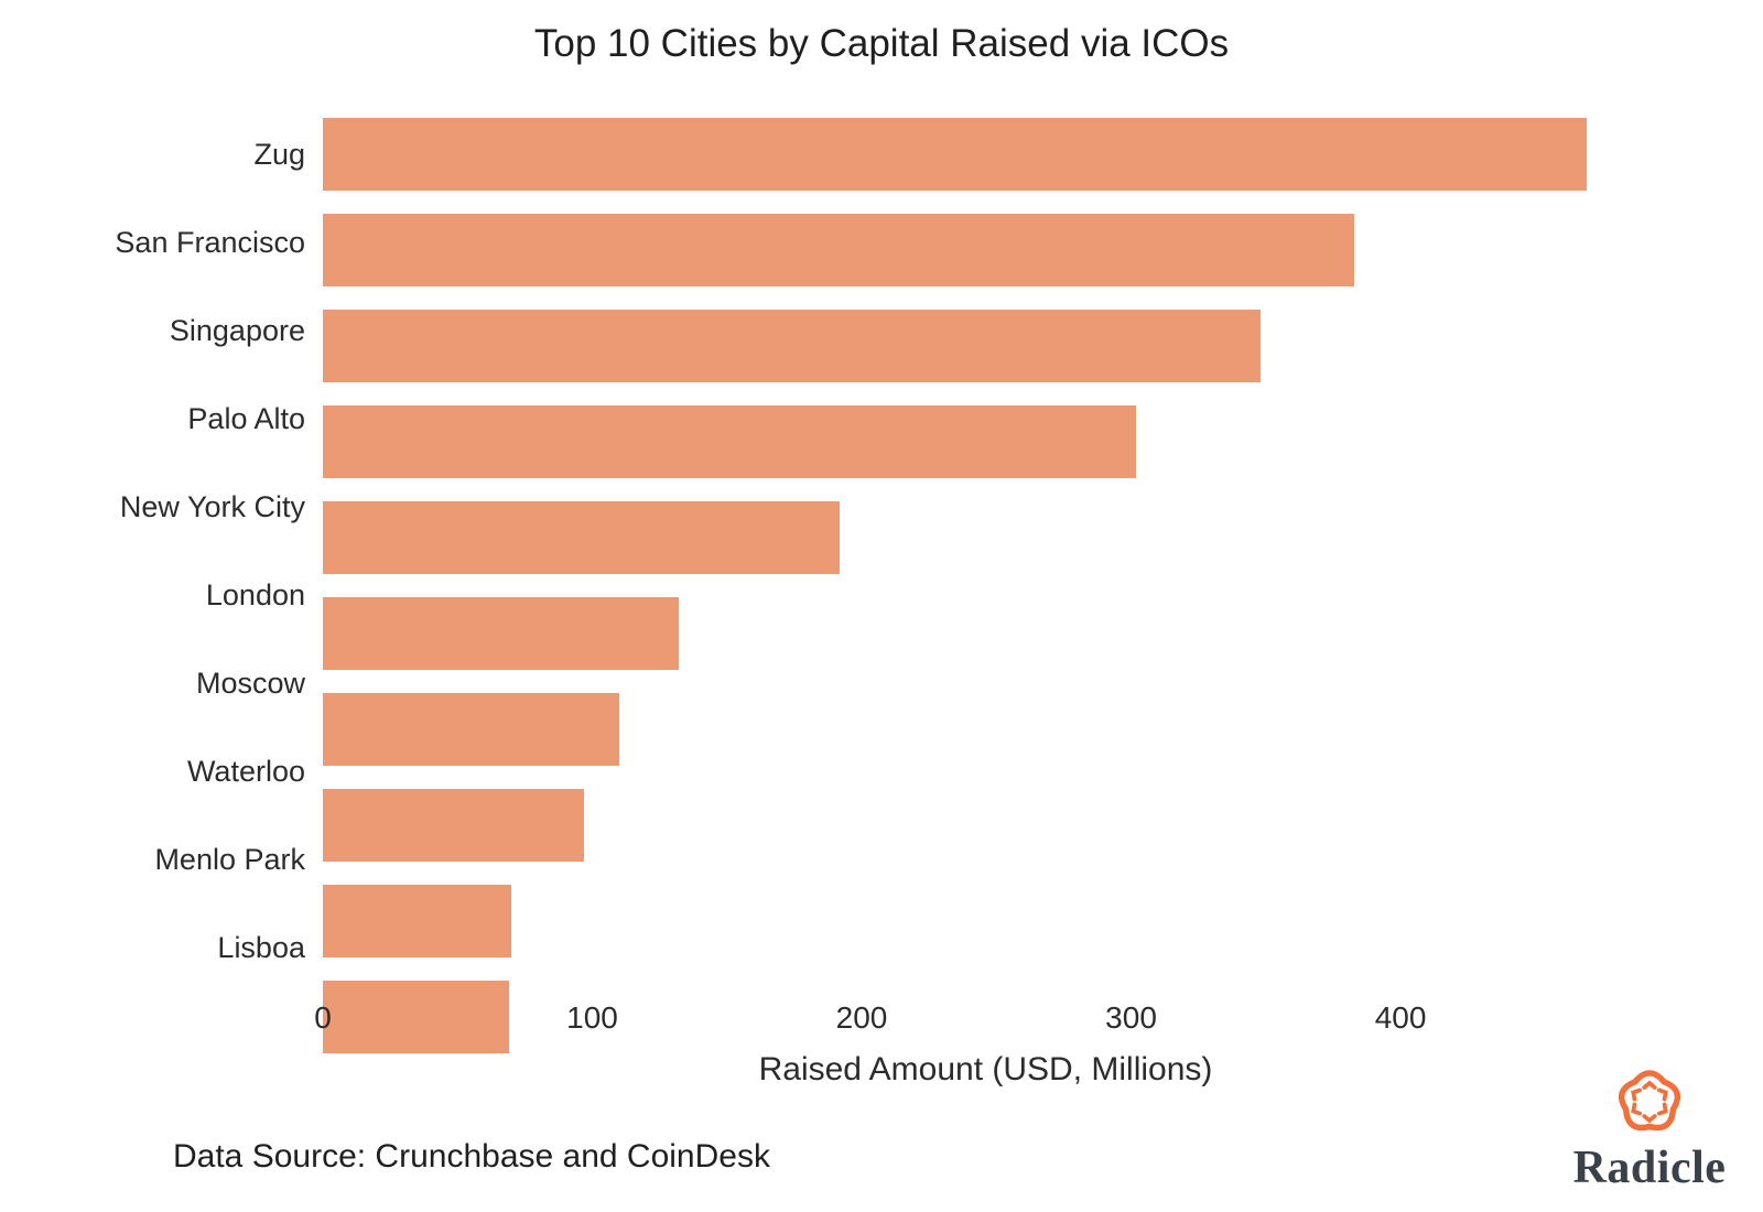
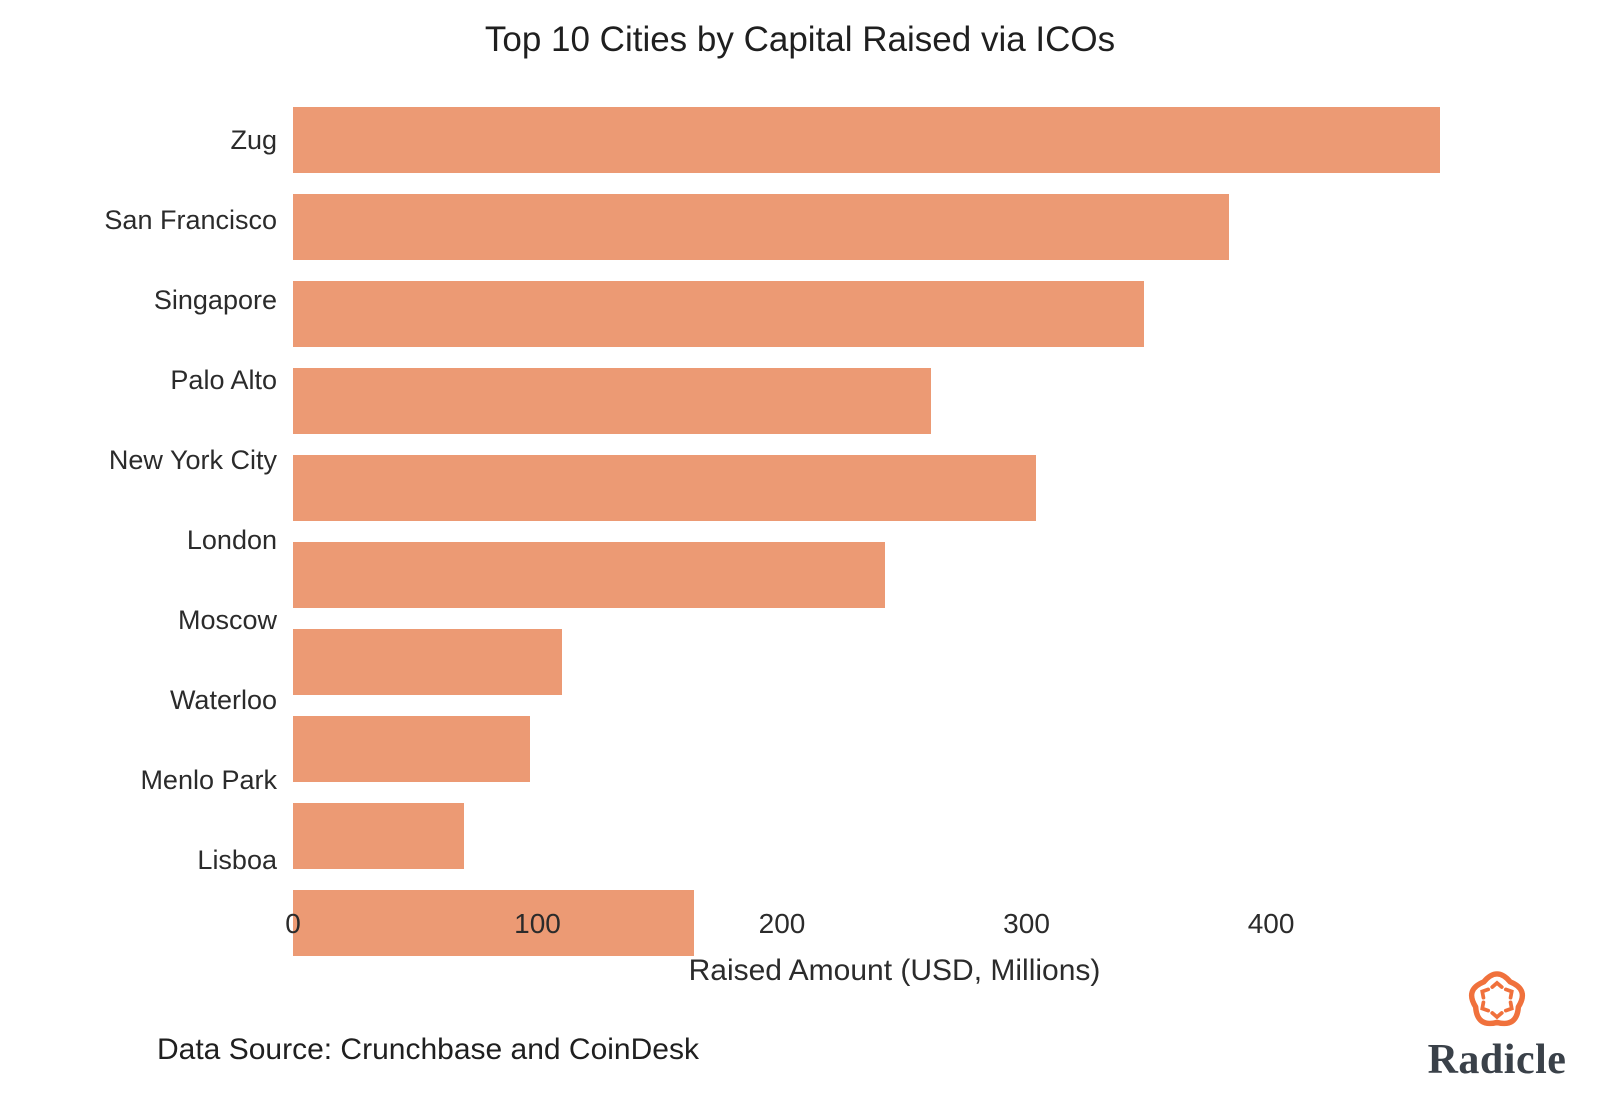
Palo Alto: 302 -> 261
New York City: 192 -> 304
London: 132 -> 242
Lisboa: 69 -> 164
